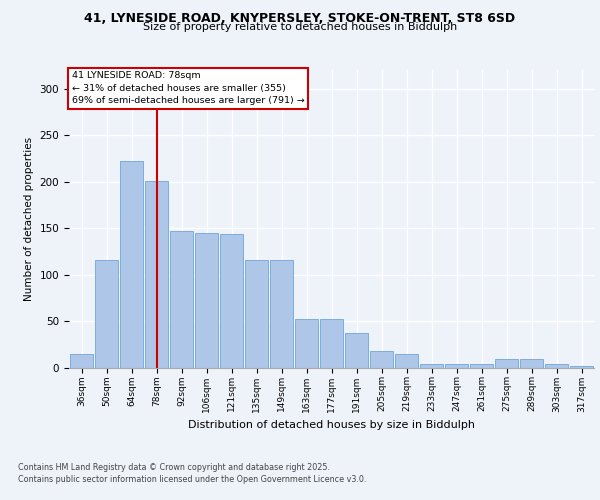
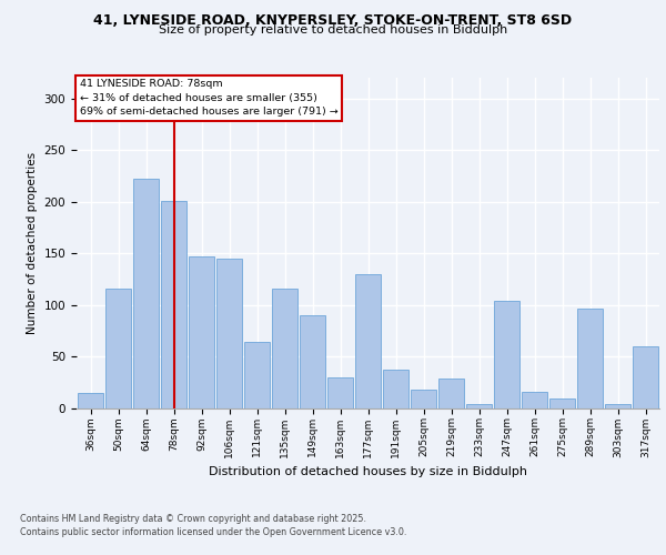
121sqm: 144 -> 64
149sqm: 116 -> 90
163sqm: 52 -> 30
177sqm: 52 -> 130
219sqm: 15 -> 28
247sqm: 4 -> 104
261sqm: 4 -> 16
289sqm: 9 -> 96
317sqm: 2 -> 60
